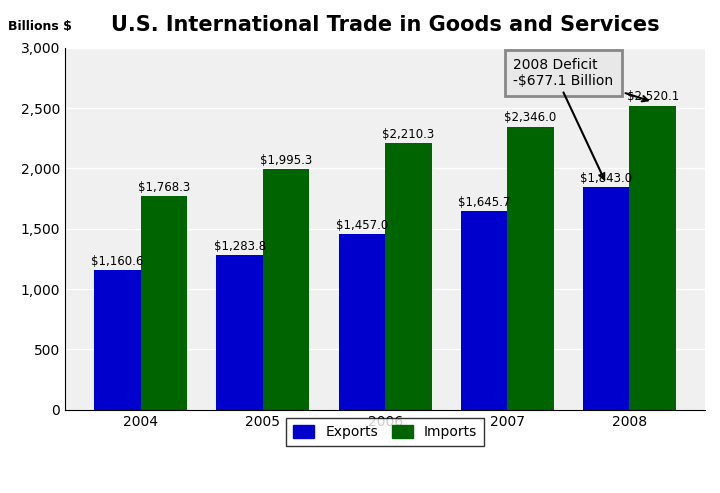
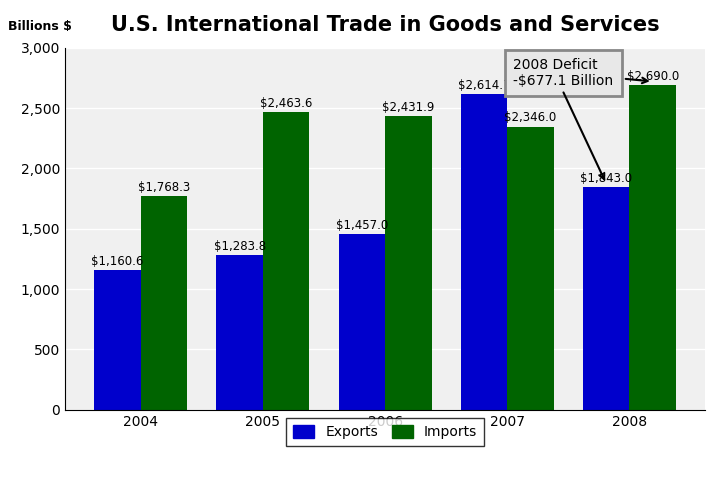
Imports/2005: $1,995.3 -> $2,463.6
Imports/2006: $2,210.3 -> $2,431.9
Exports/2007: $1,645.7 -> $2,614.7
Imports/2008: 2,520 -> 2,690
